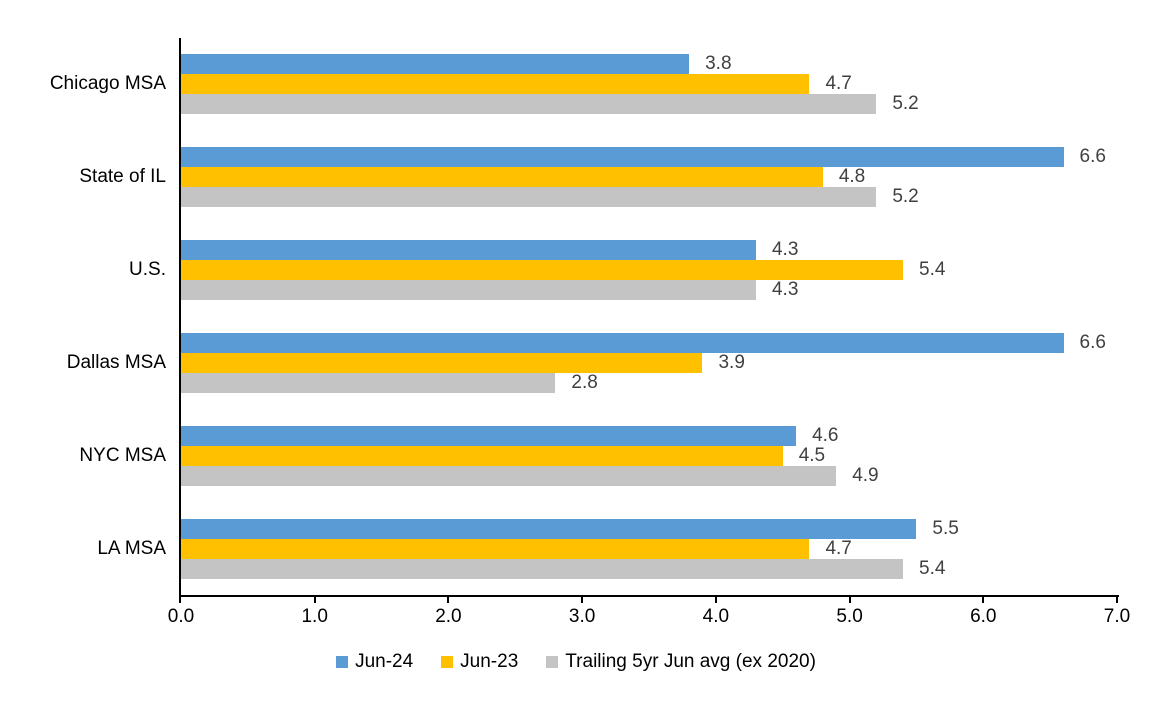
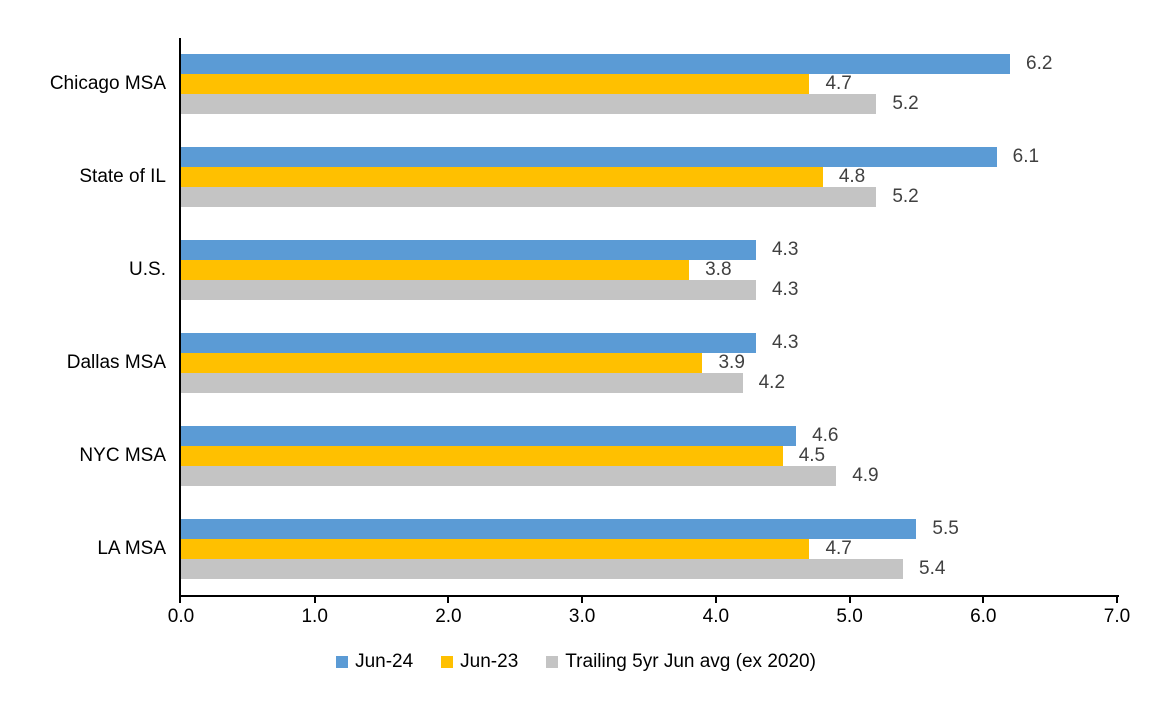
Jun-24/Chicago MSA: 3.8 -> 6.2
Jun-24/State of IL: 6.6 -> 6.1
Jun-23/U.S.: 5.4 -> 3.8
Jun-24/Dallas MSA: 6.6 -> 4.3
Trailing 5yr Jun avg (ex 2020)/Dallas MSA: 2.8 -> 4.2
